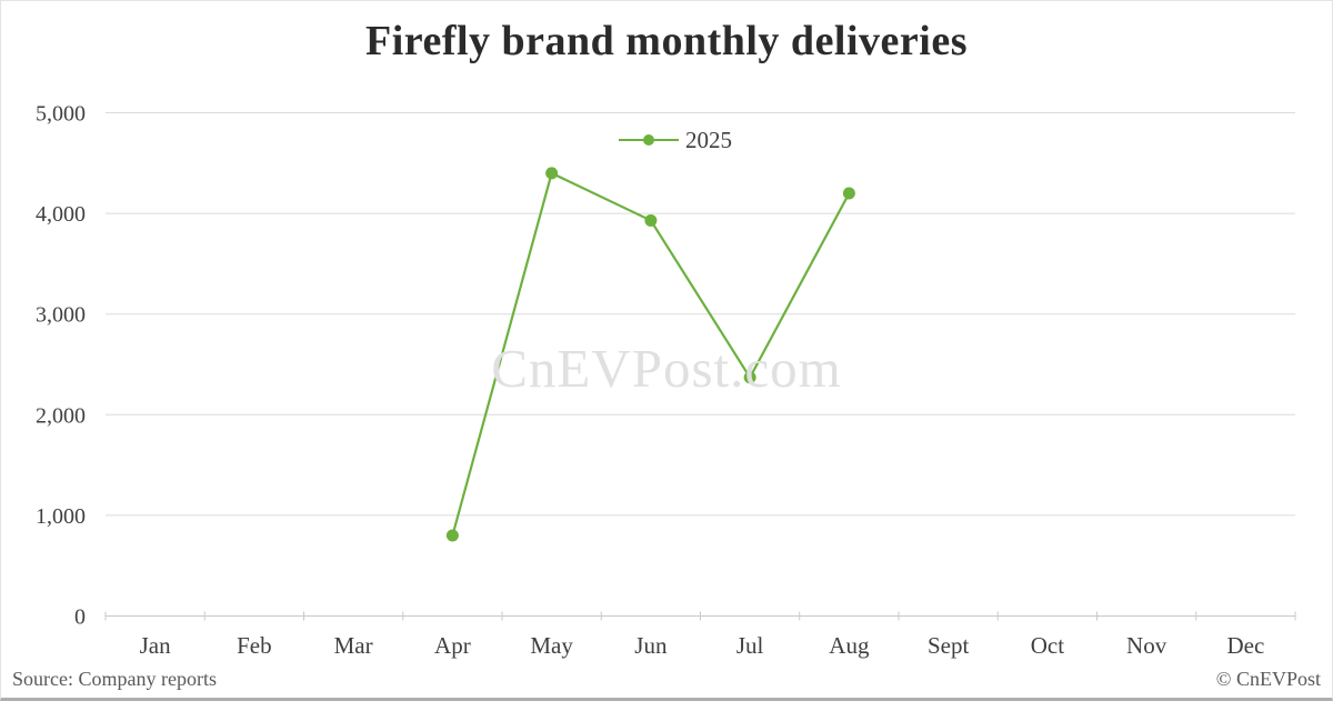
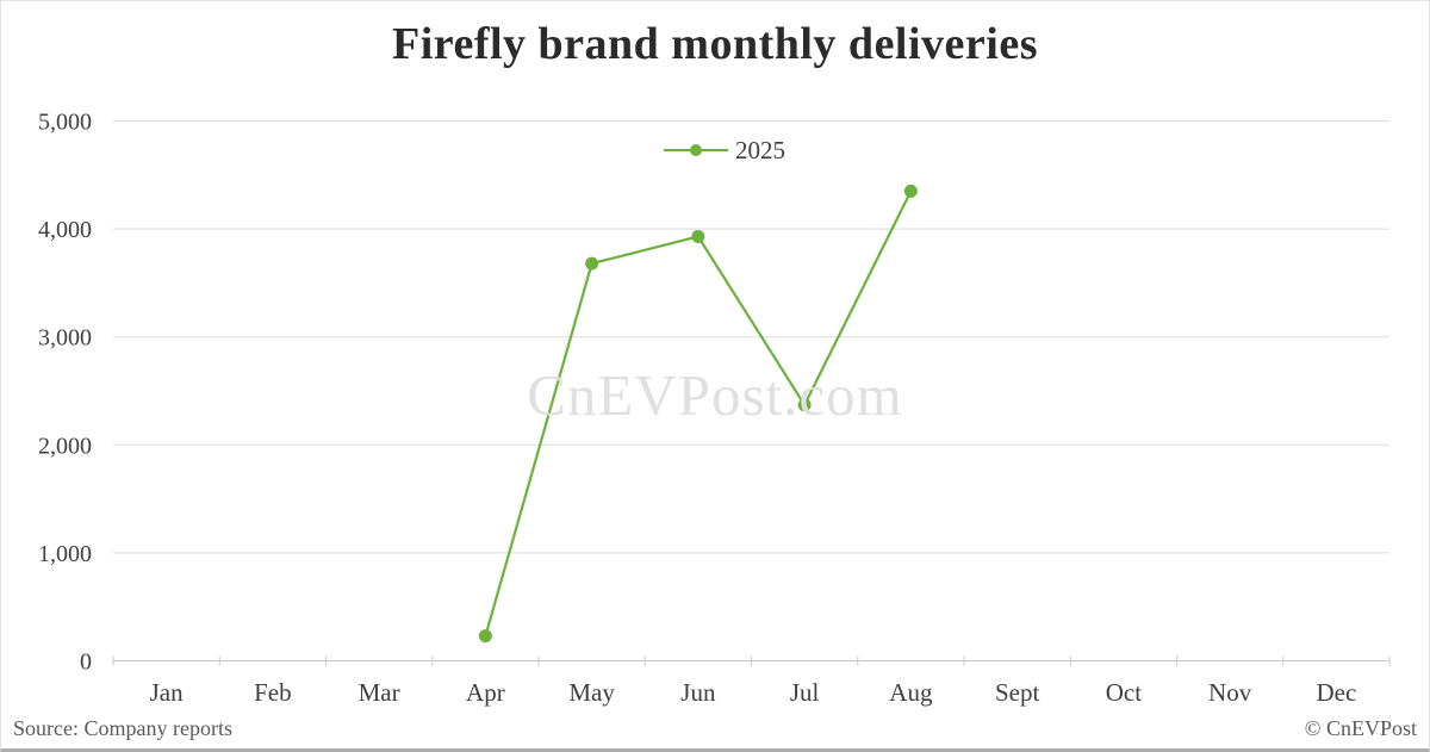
Apr: 800 -> 200
May: 4400 -> 3700
Aug: 4200 -> 4400
